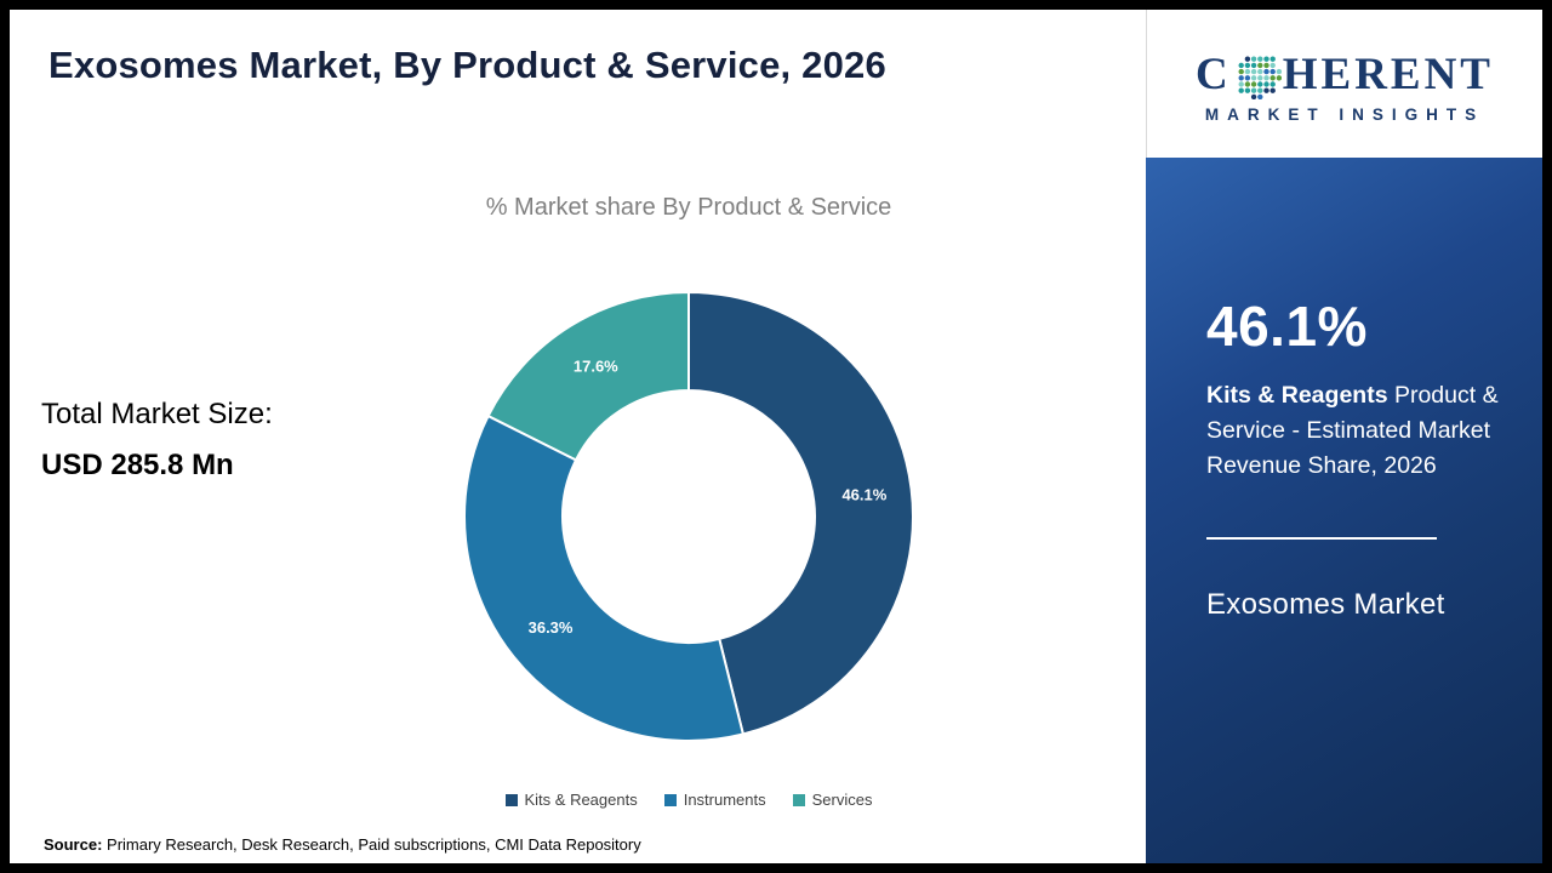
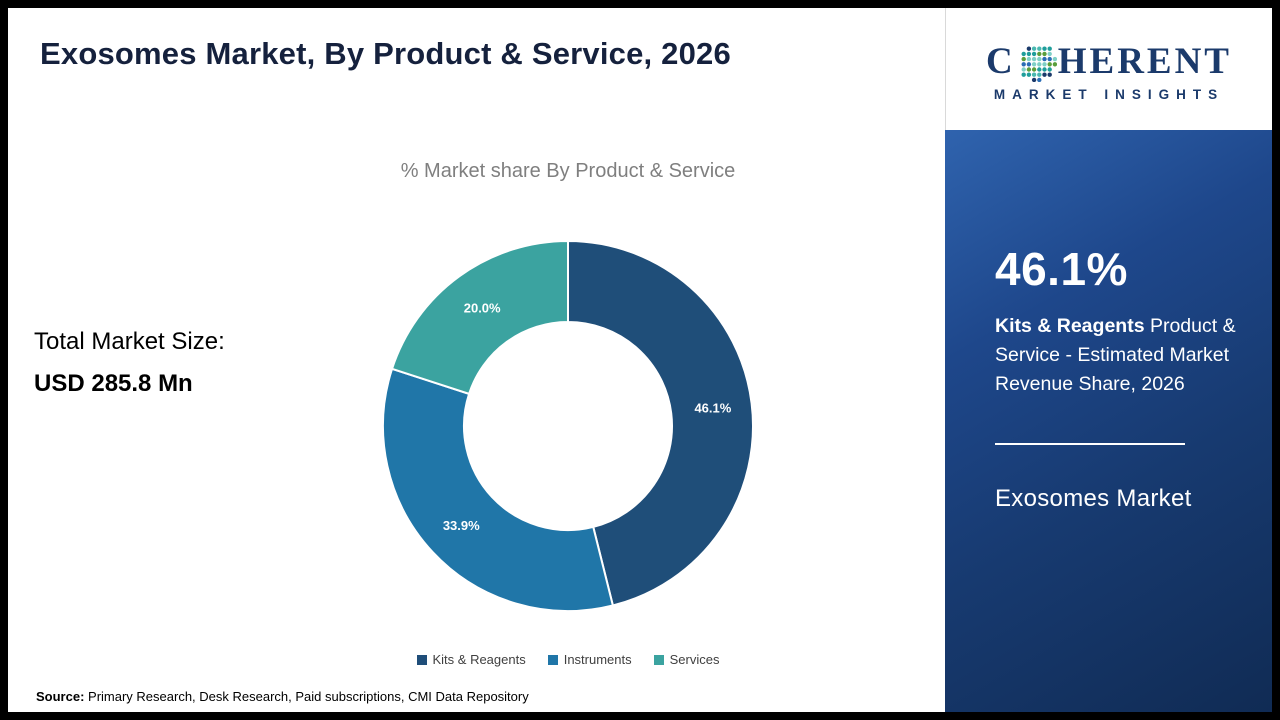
Instruments: 36.3% -> 33.9%
Services: 17.6% -> 20.0%
